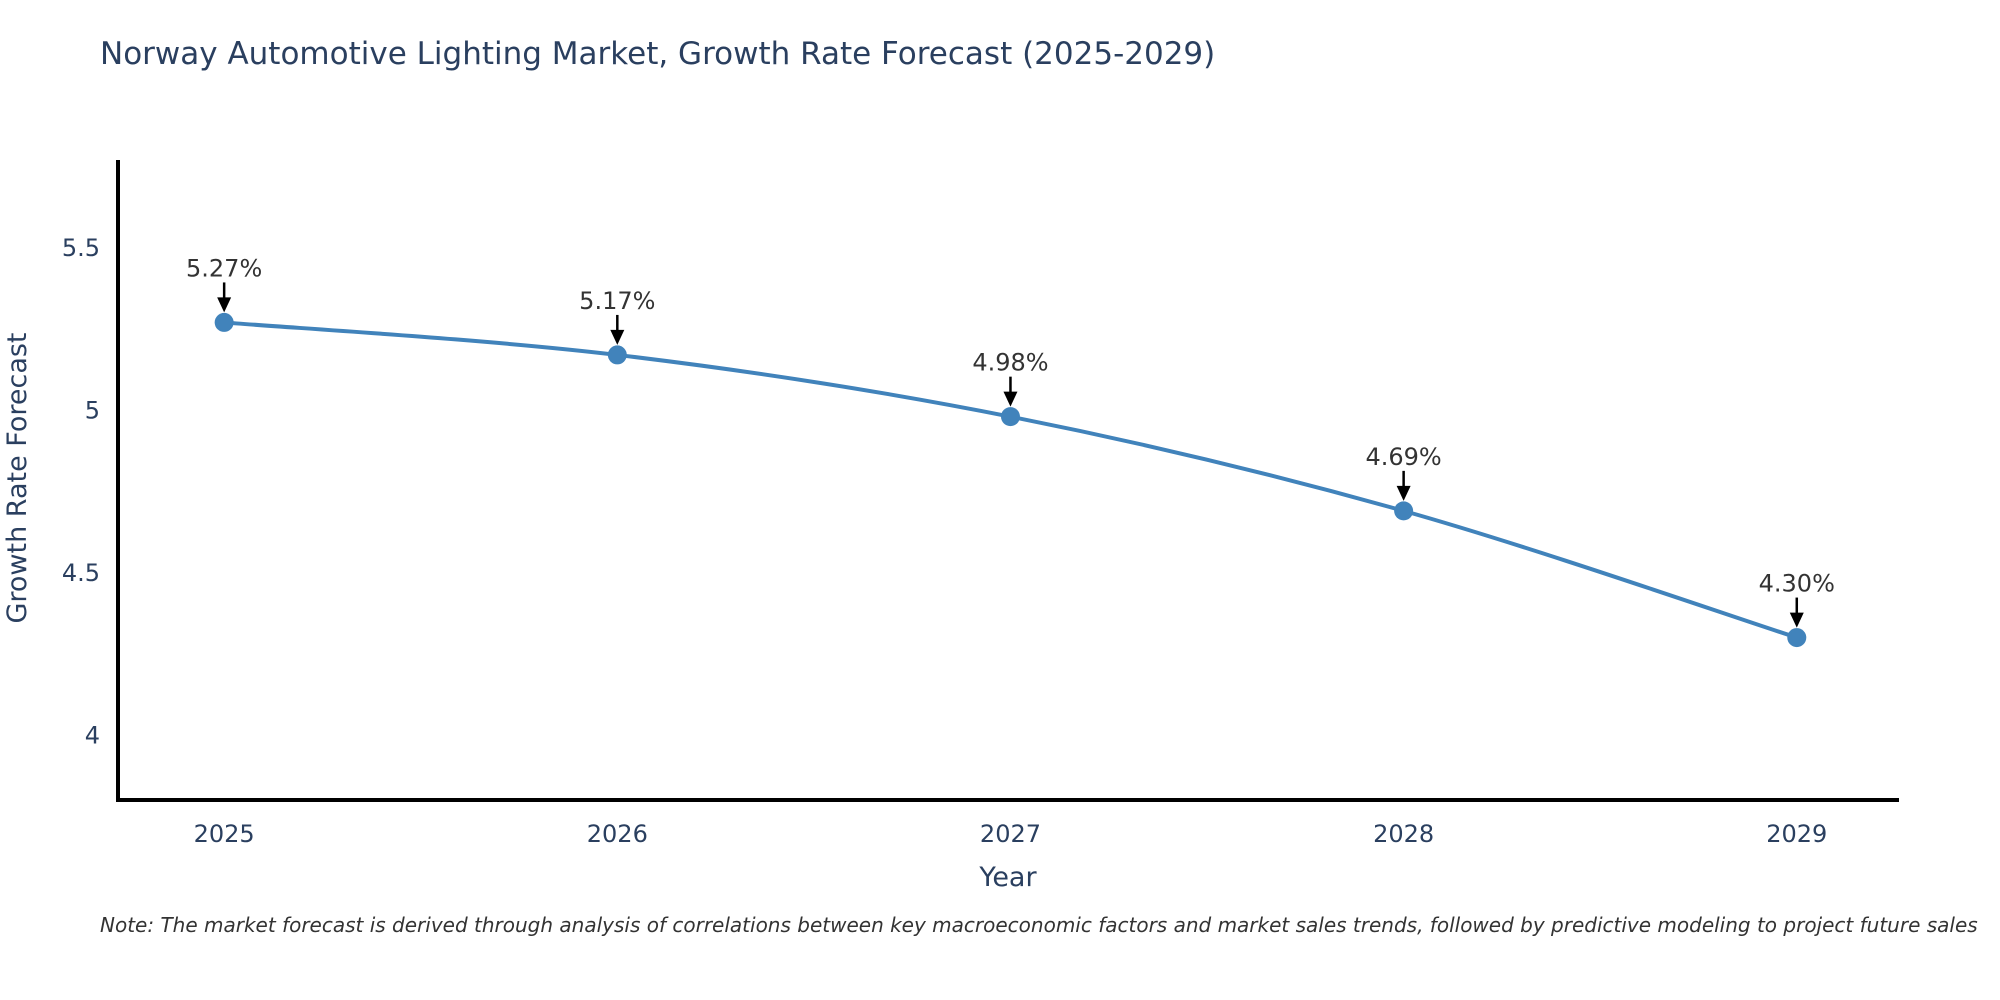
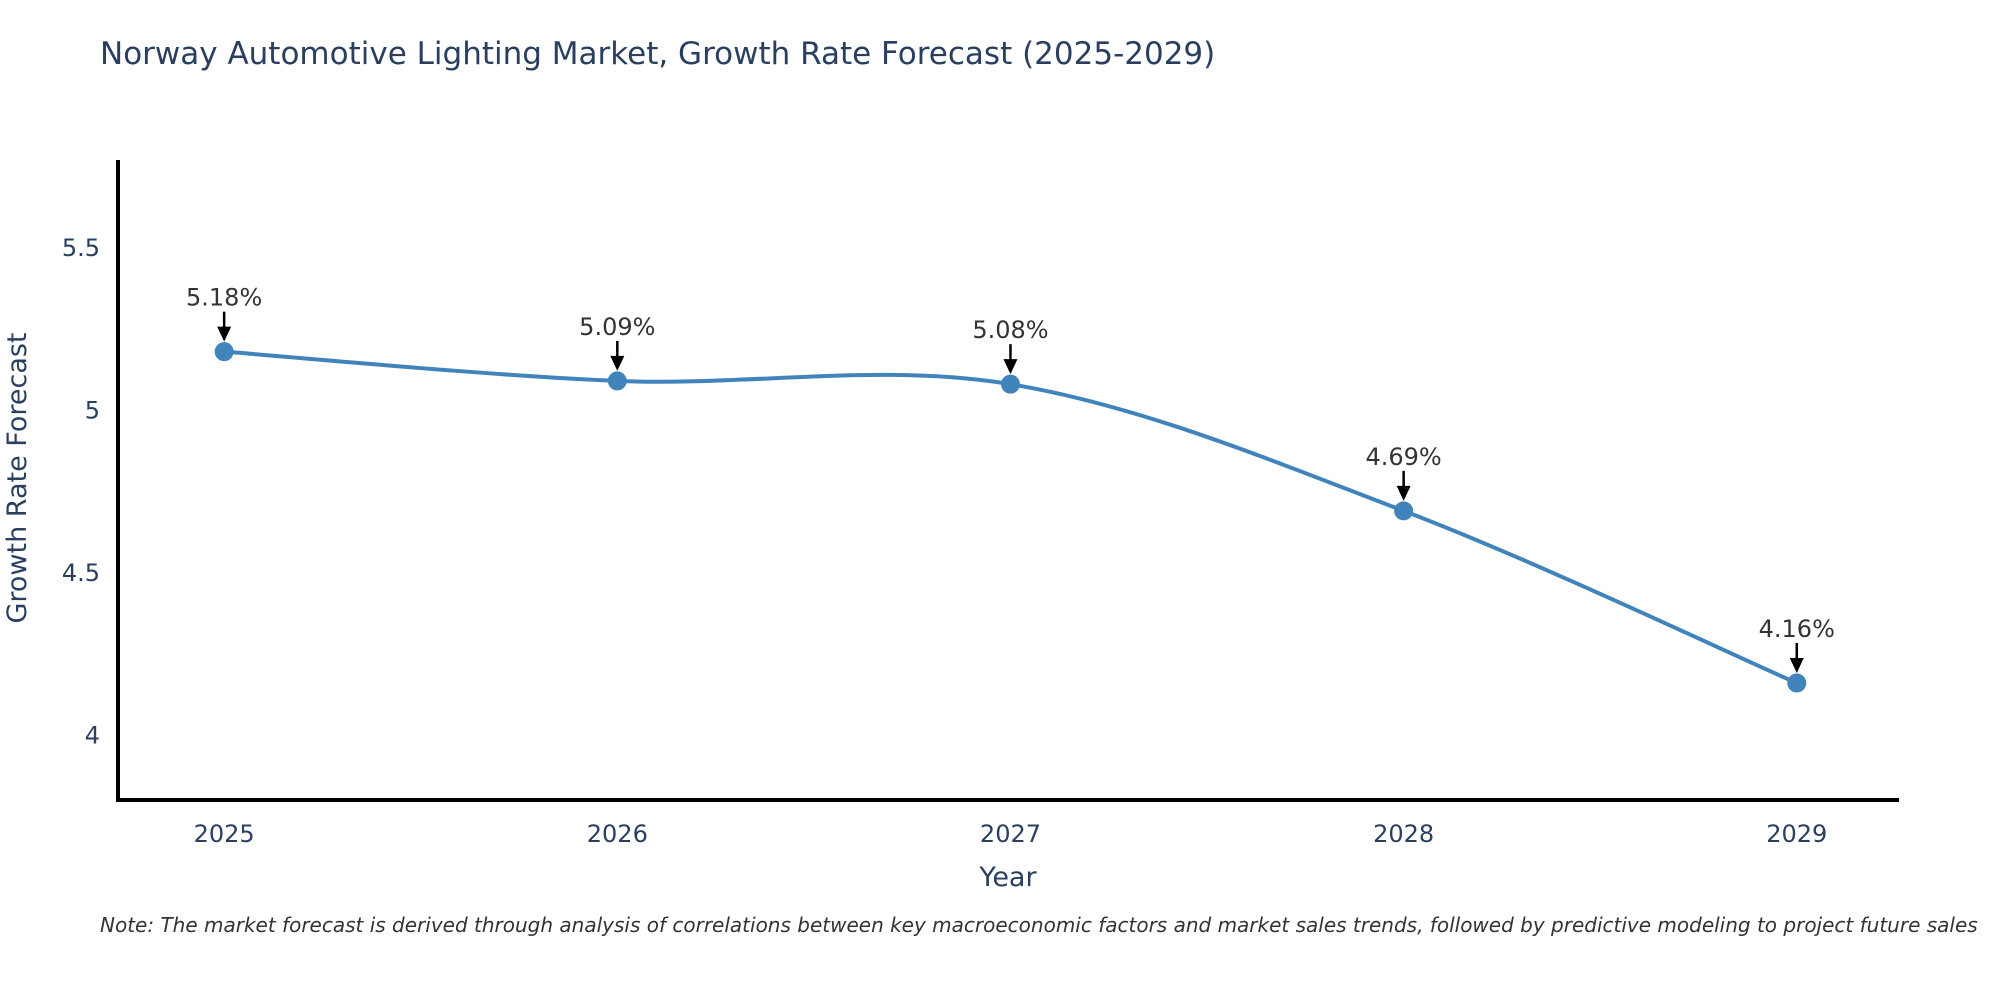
2025: 5.27% -> 5.18%
2026: 5.17% -> 5.09%
2027: 4.98% -> 5.08%
2029: 4.30% -> 4.16%
